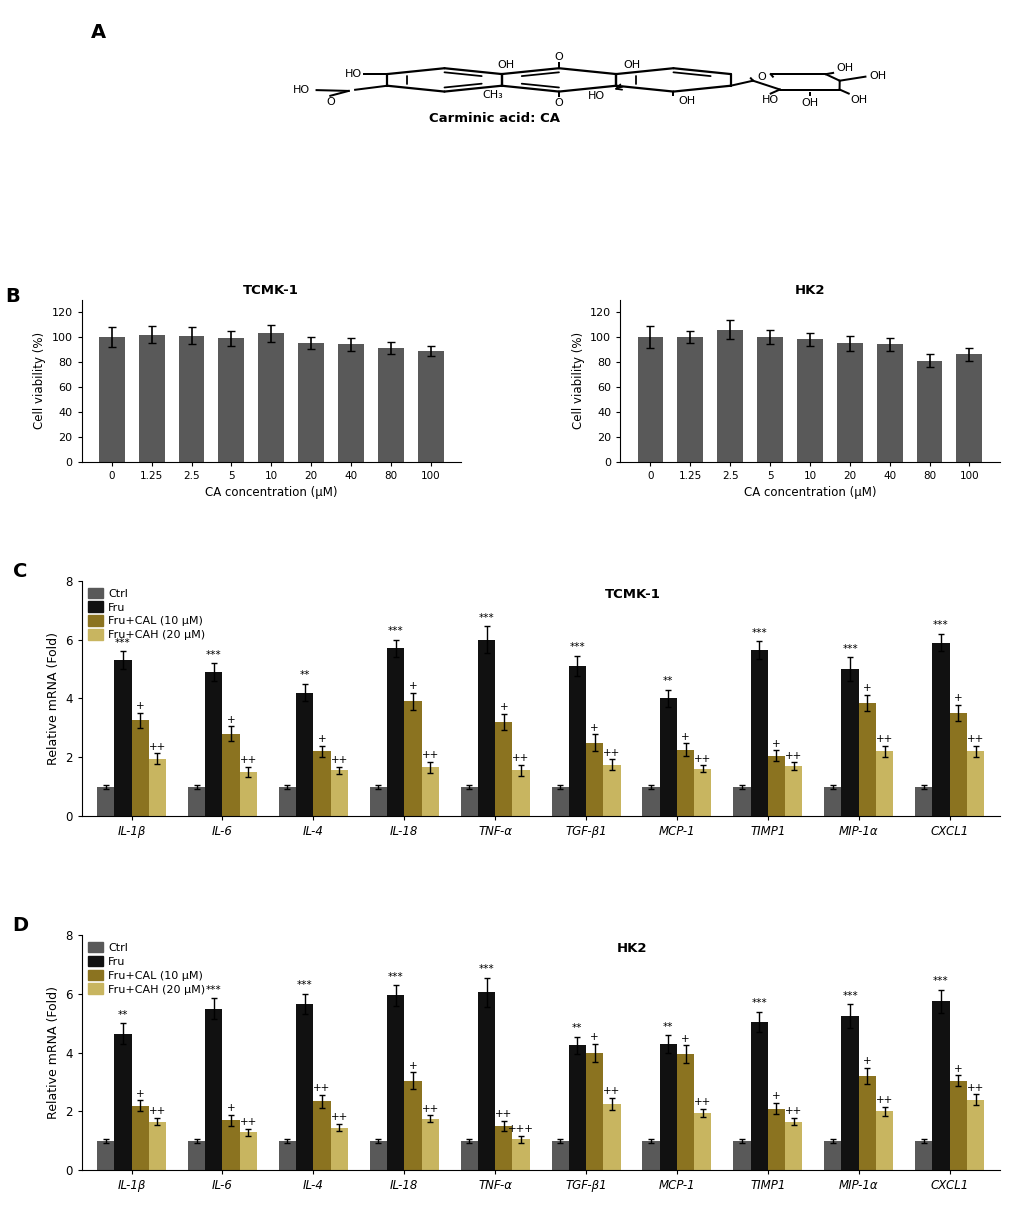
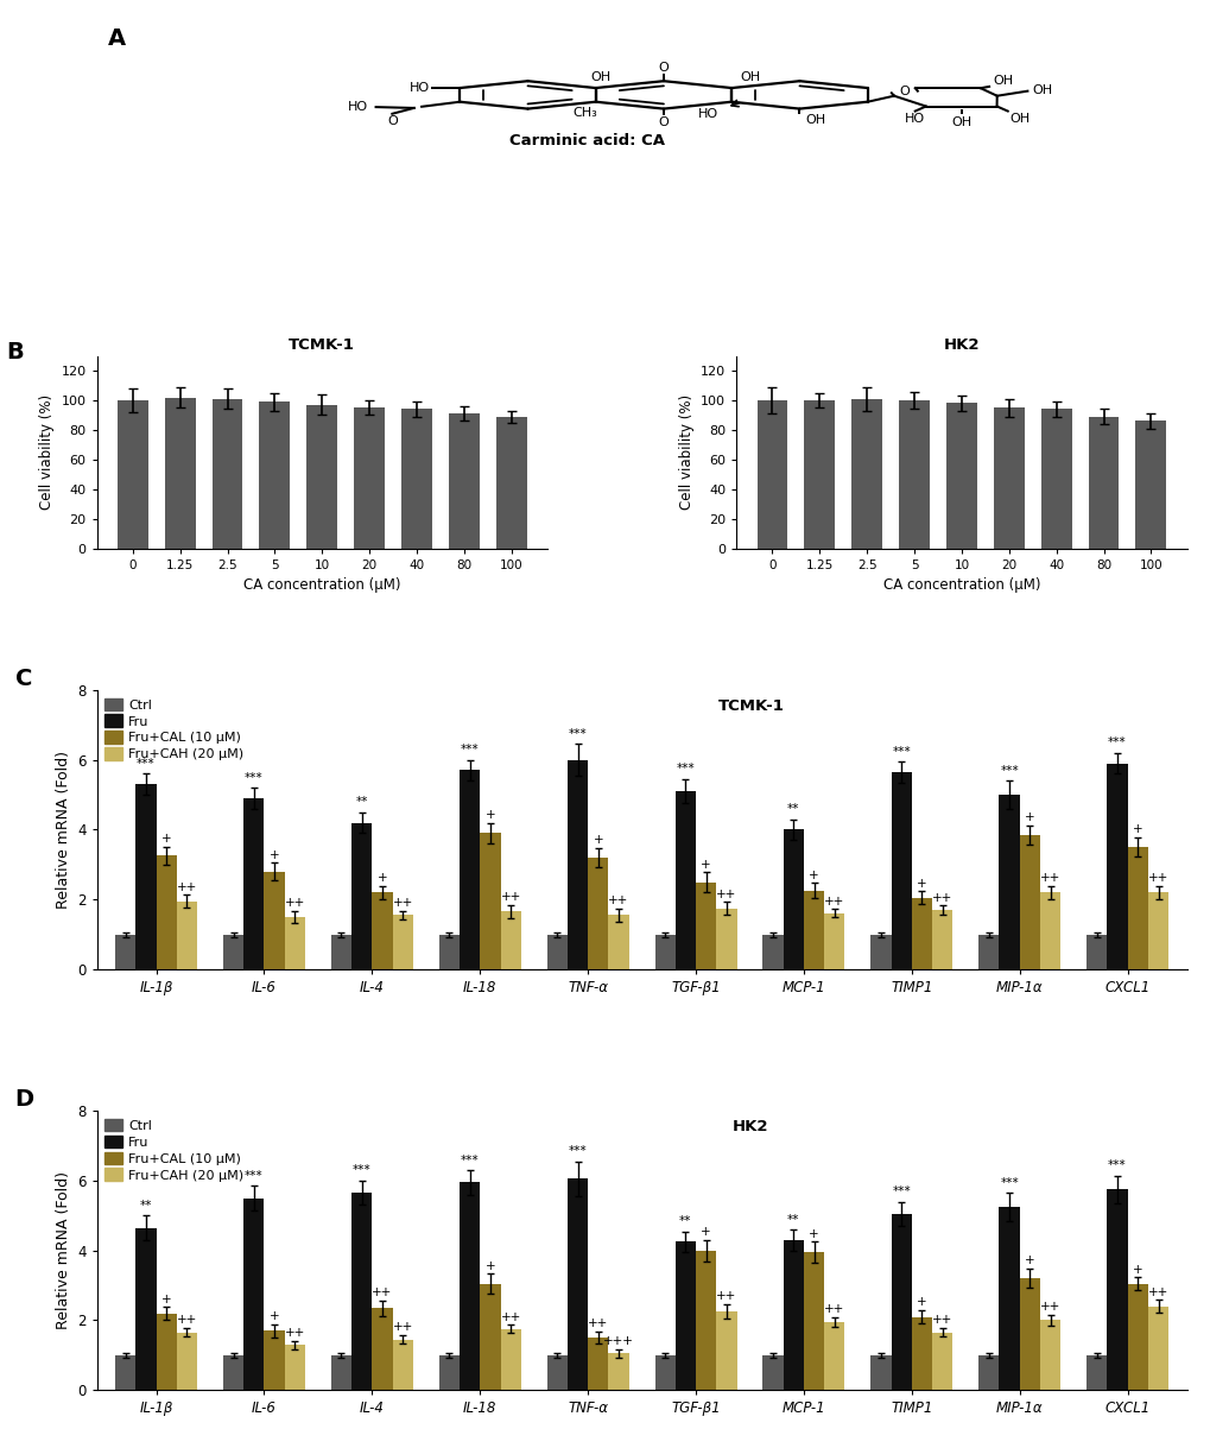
TCMK-1/10: 103 -> 97
HK2/2.5: 106 -> 101
HK2/80: 81 -> 89
